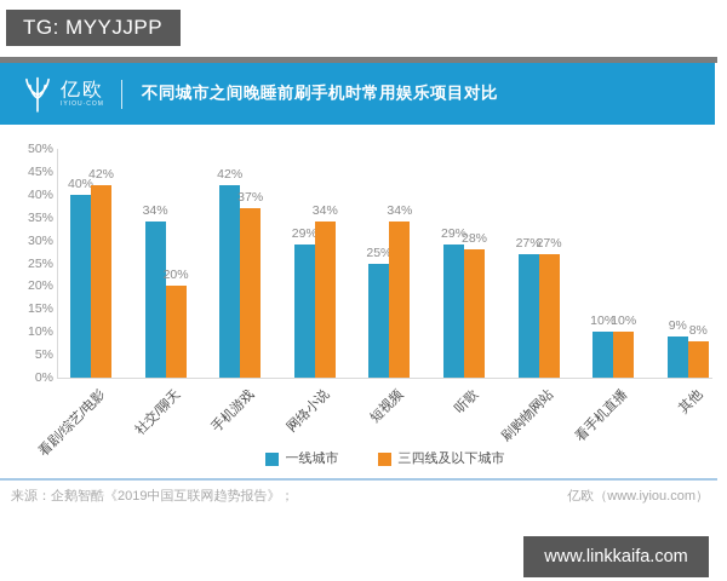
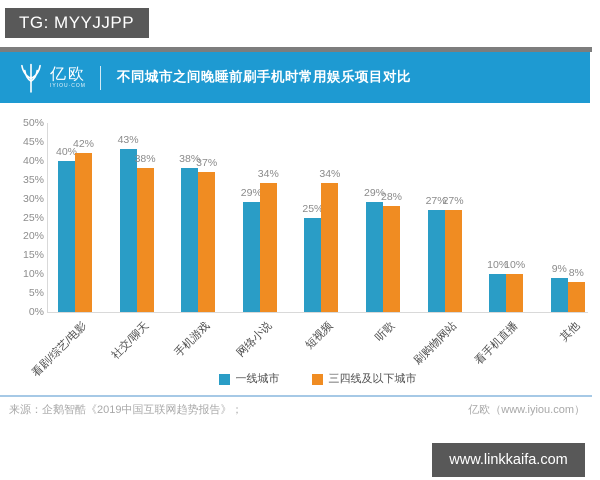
一线城市/社交/聊天: 34% -> 43%
三四线及以下城市/社交/聊天: 20% -> 38%
一线城市/手机游戏: 42% -> 38%
